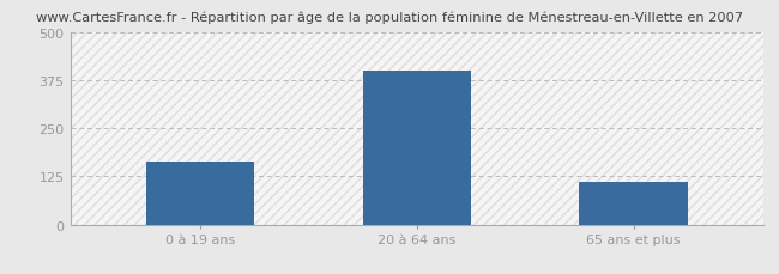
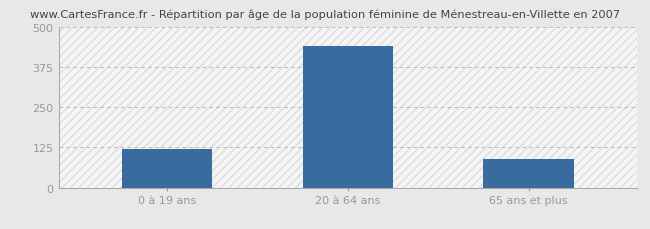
0 à 19 ans: 162 -> 120
20 à 64 ans: 400 -> 440
65 ans et plus: 110 -> 90
